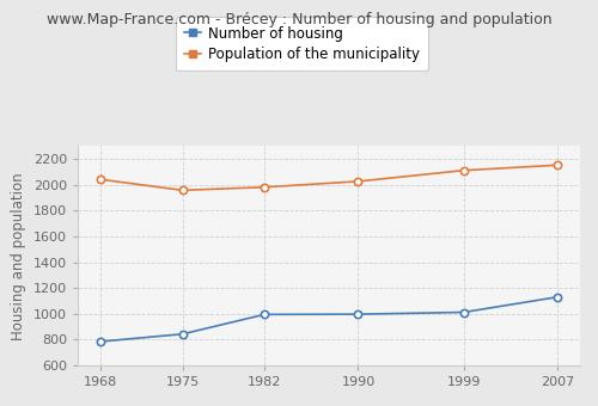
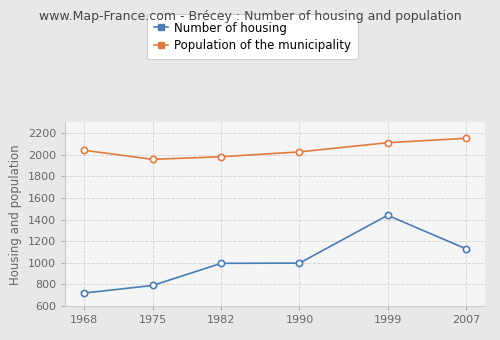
Number of housing/1968: 780 -> 720
Number of housing/1975: 840 -> 790
Number of housing/1999: 1010 -> 1440
